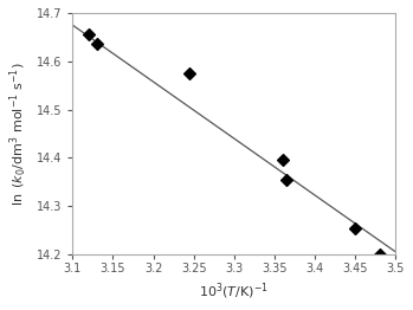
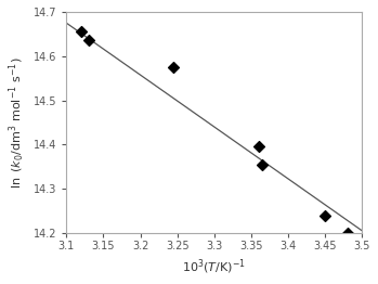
3.45: 14.255 -> 14.240
